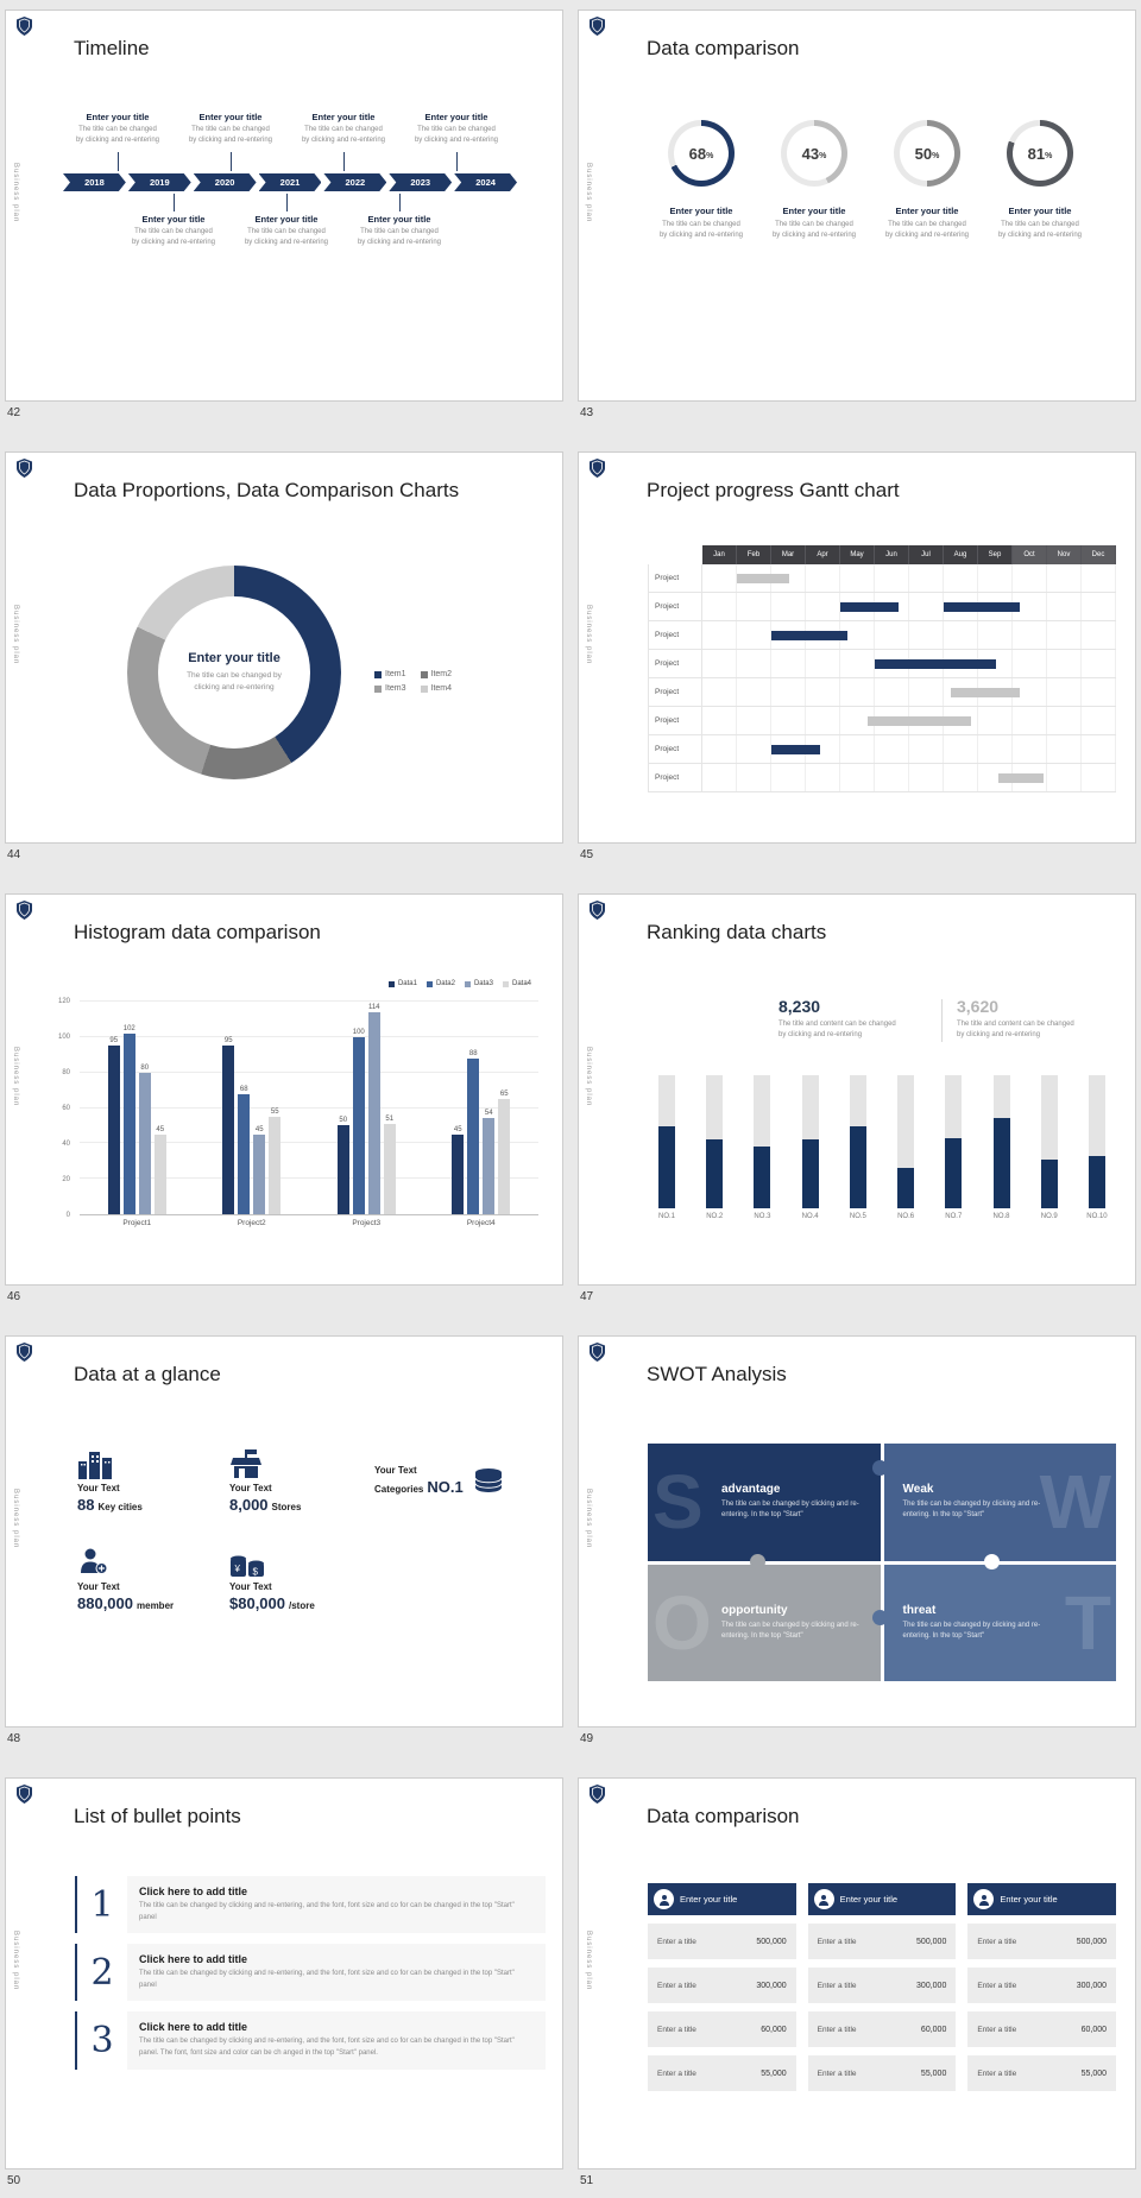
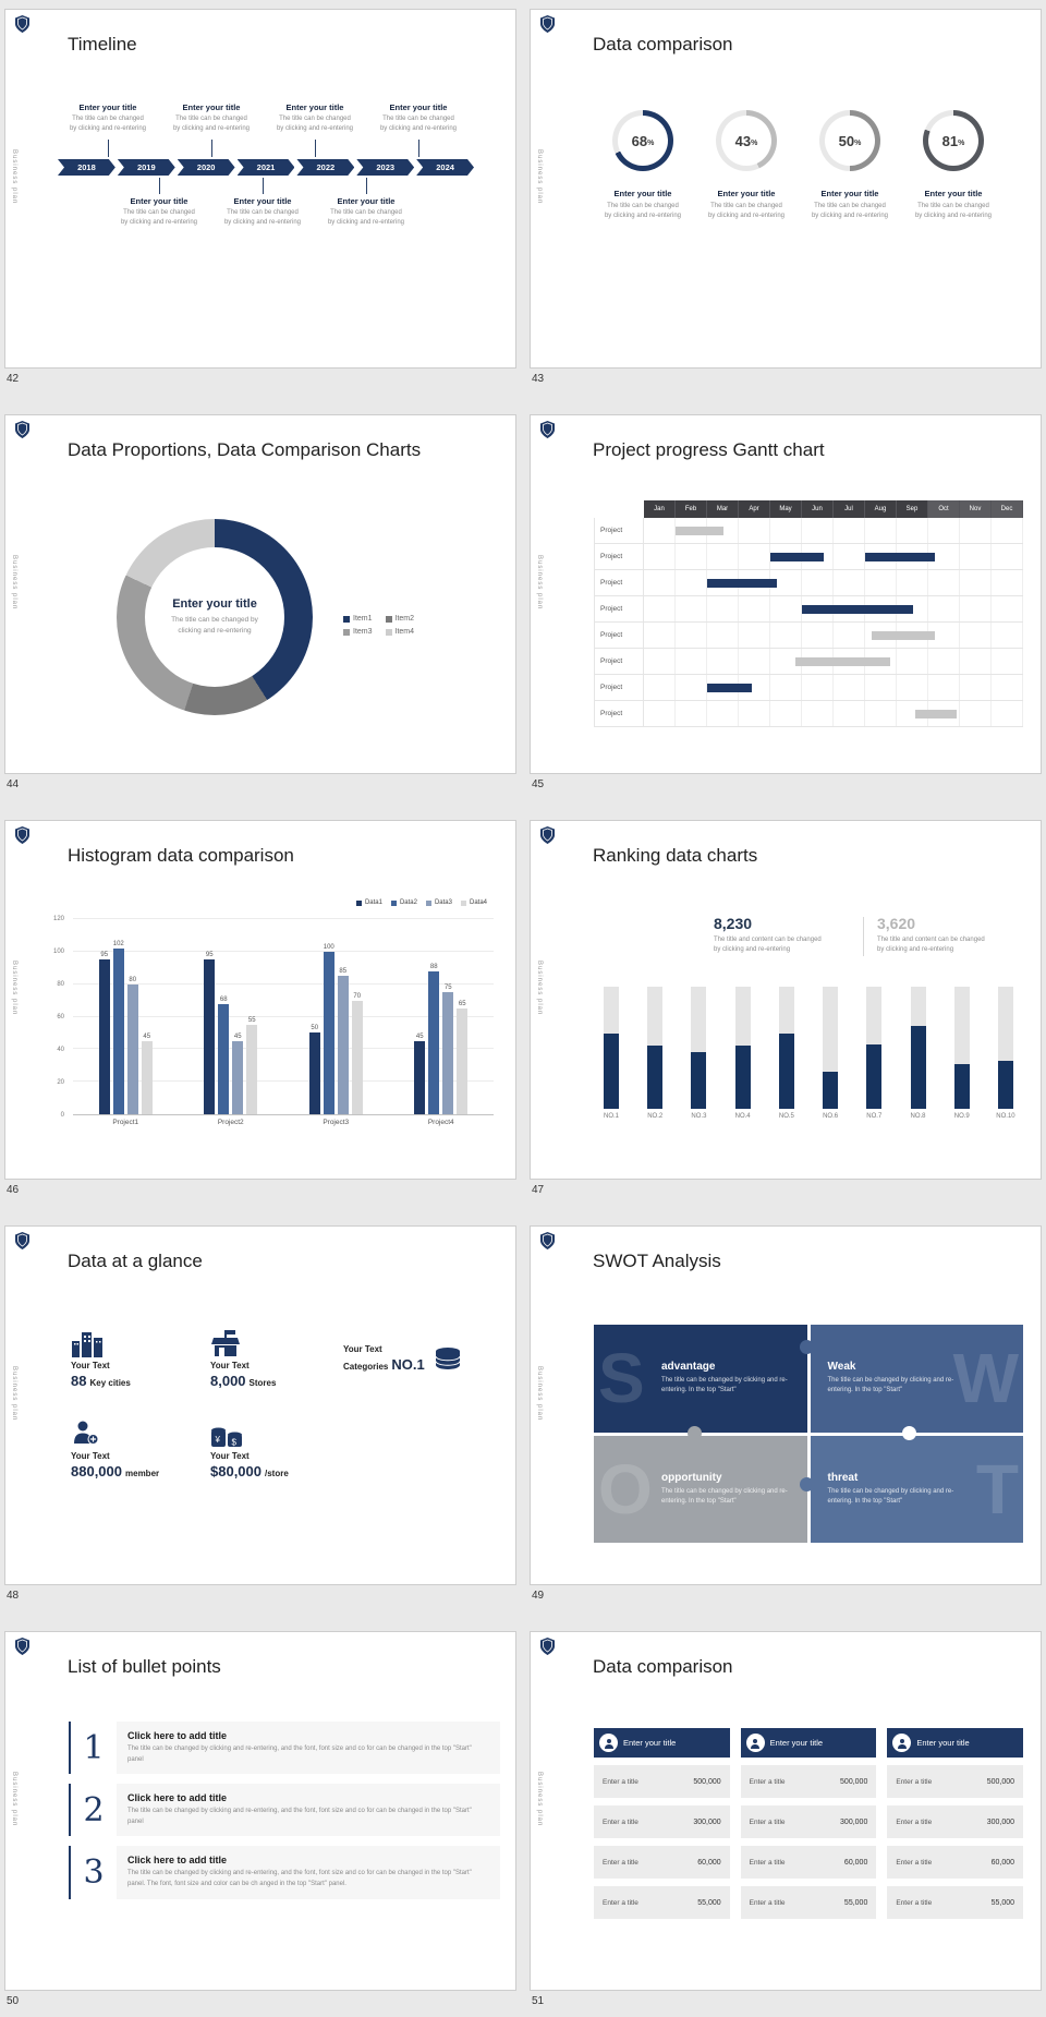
Histogram data comparison/Data3/Project3: 114 -> 85
Histogram data comparison/Data4/Project3: 51 -> 70
Histogram data comparison/Data3/Project4: 54 -> 75
